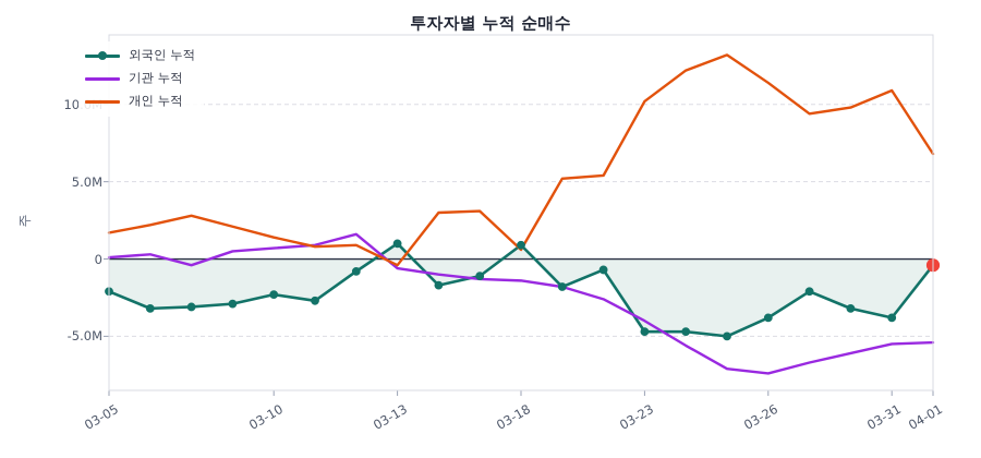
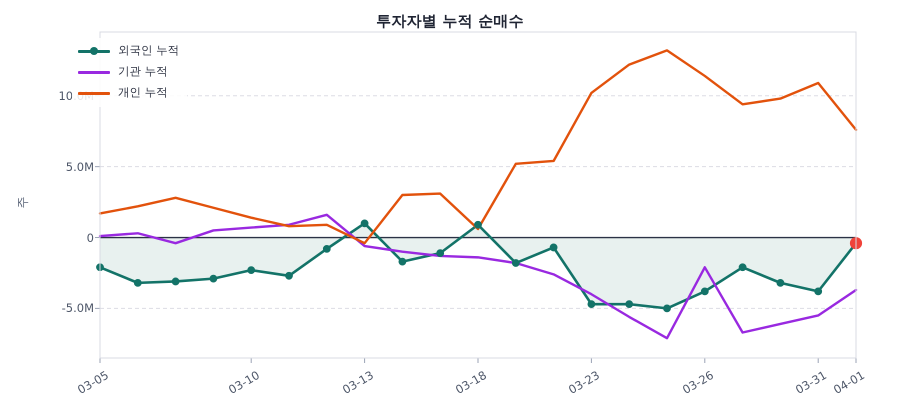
기관 누적/03-26: -7.4M -> -2.1M
기관 누적/04-01: -5.4M -> -3.7M
개인 누적/04-01: 6.8M -> 7.6M
